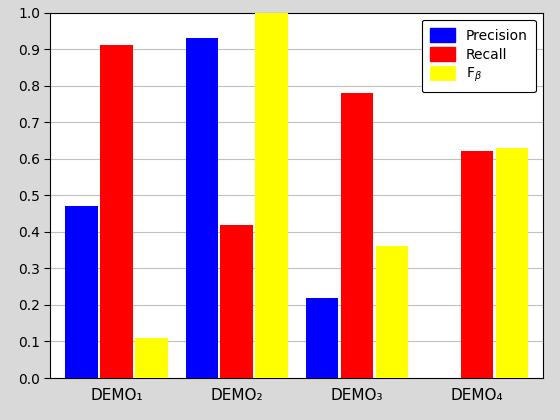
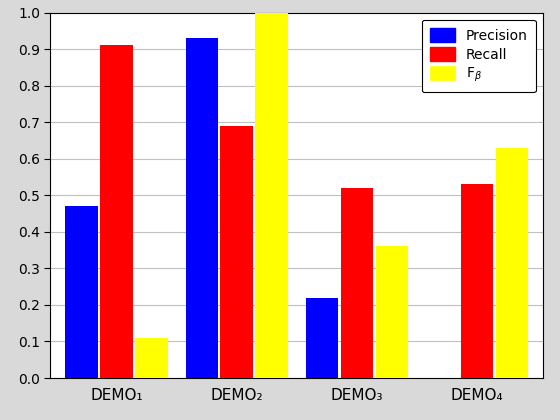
Recall/DEMO₂: 0.42 -> 0.69
Recall/DEMO₃: 0.78 -> 0.52
Recall/DEMO₄: 0.62 -> 0.53
